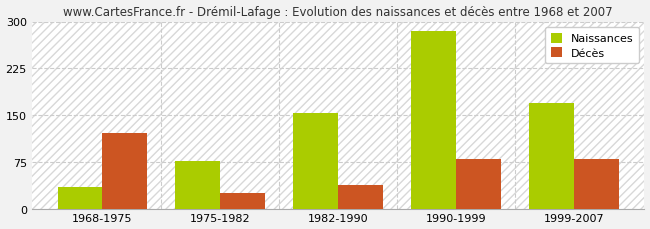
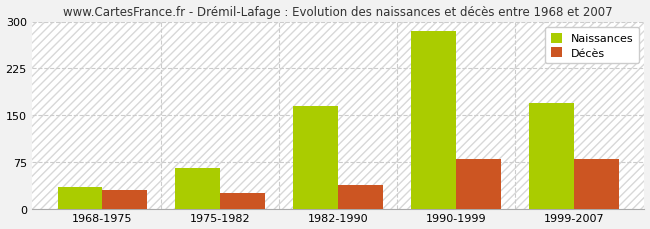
Décès/1968-1975: 122 -> 30
Naissances/1975-1982: 76 -> 65
Naissances/1982-1990: 154 -> 165
